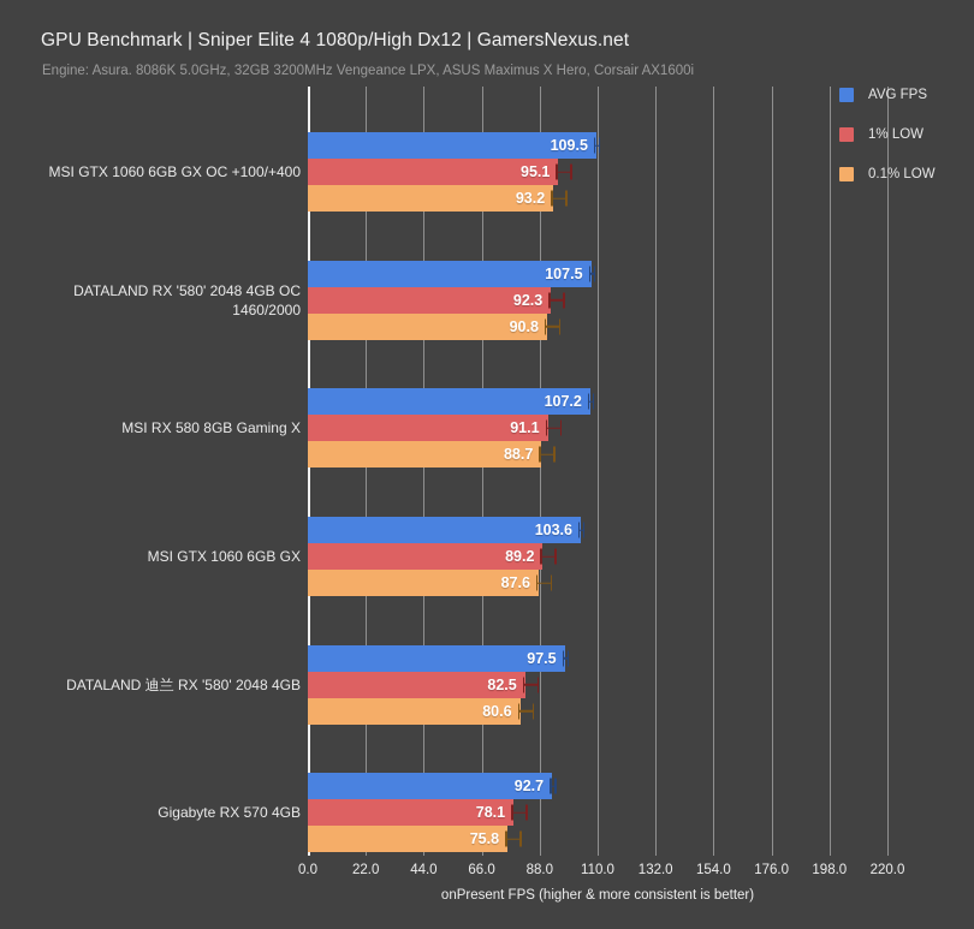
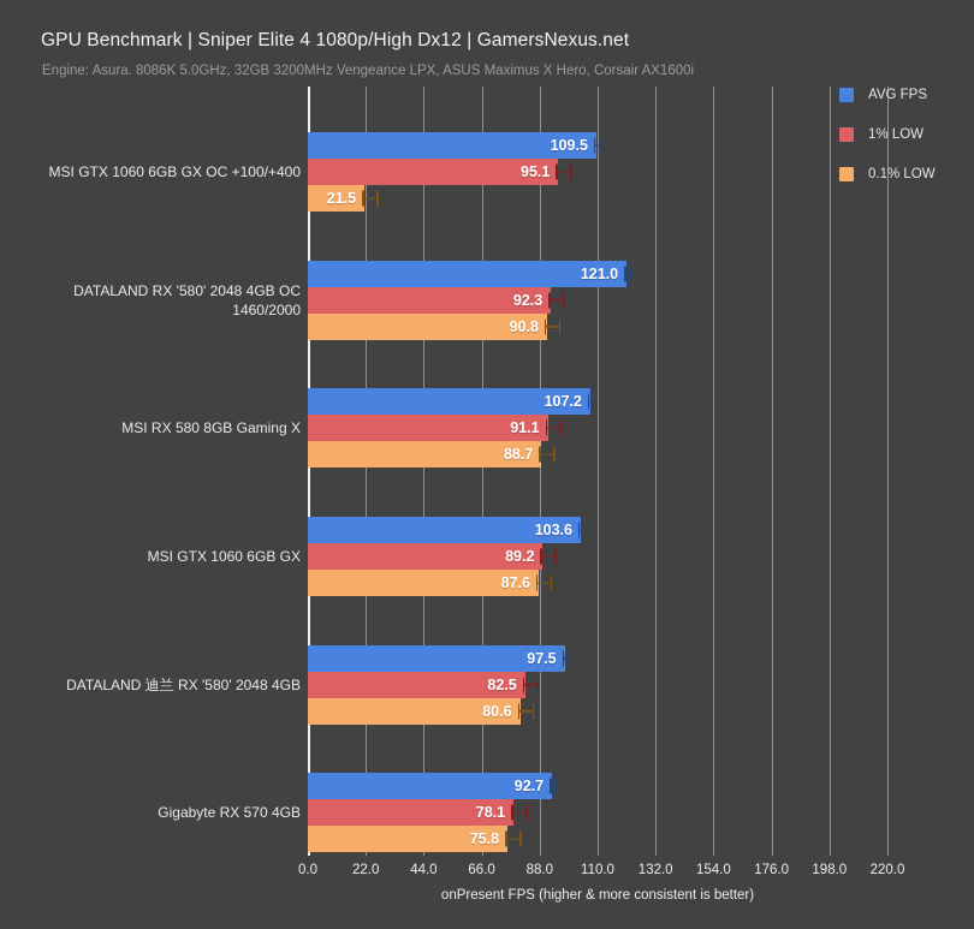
0.1% LOW/MSI GTX 1060 6GB GX OC +100/+400: 93.2 -> 21.5
AVG FPS/DATALAND RX '580' 2048 4GB OC 1460/2000: 107.5 -> 121.0
